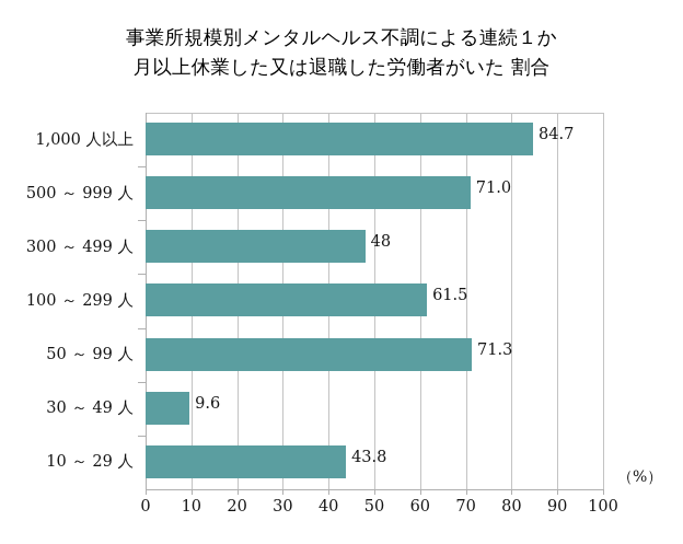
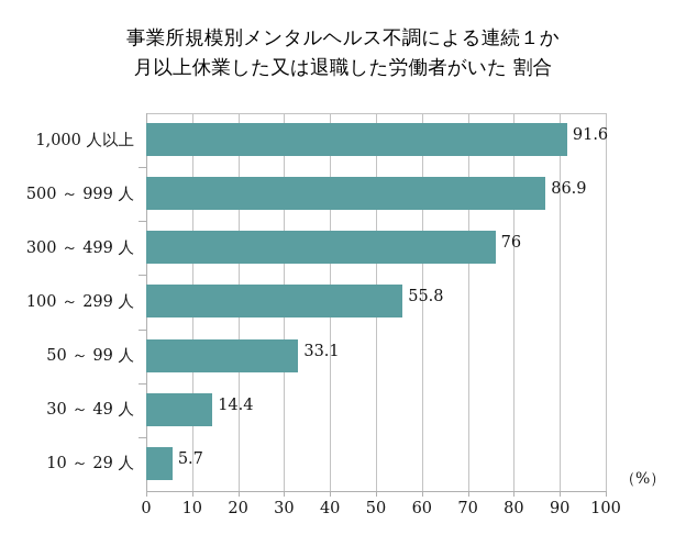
1,000 人以上: 84.7 -> 91.6
500 ～ 999 人: 71.0 -> 86.9
300 ～ 499 人: 48 -> 76
100 ～ 299 人: 61.5 -> 55.8
50 ～ 99 人: 71.3 -> 33.1
30 ～ 49 人: 9.6 -> 14.4
10 ～ 29 人: 43.8 -> 5.7
